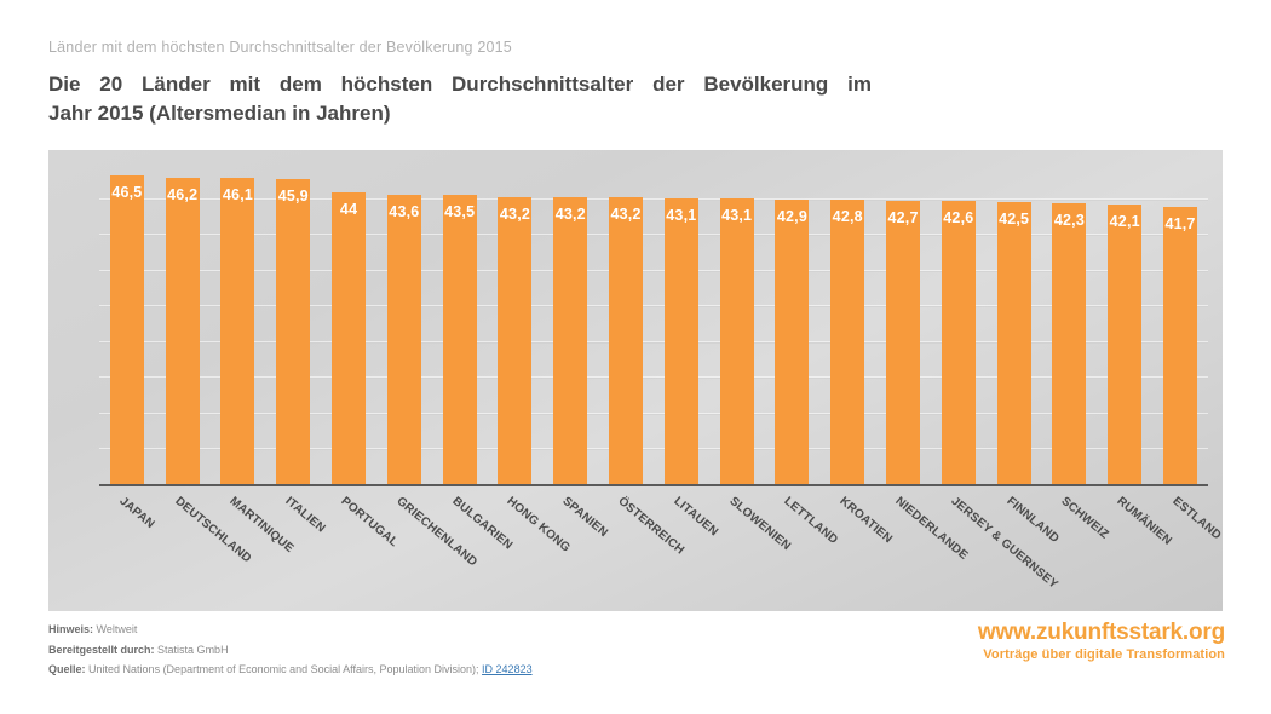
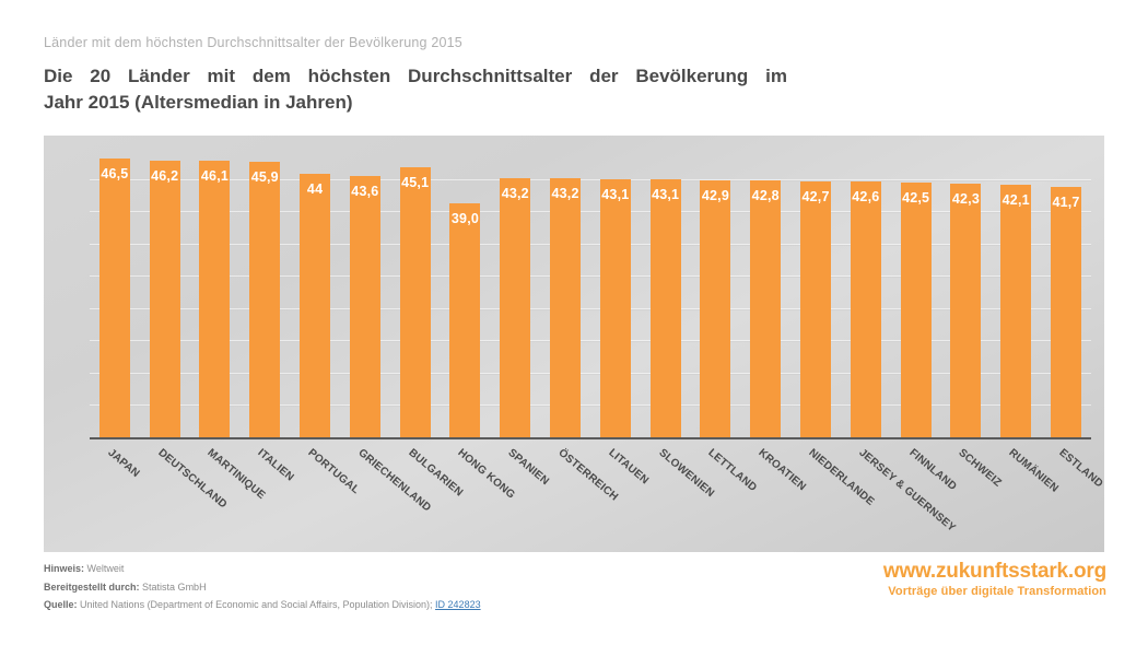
BULGARIEN: 43,5 -> 45,1
HONG KONG: 43,2 -> 39,0
